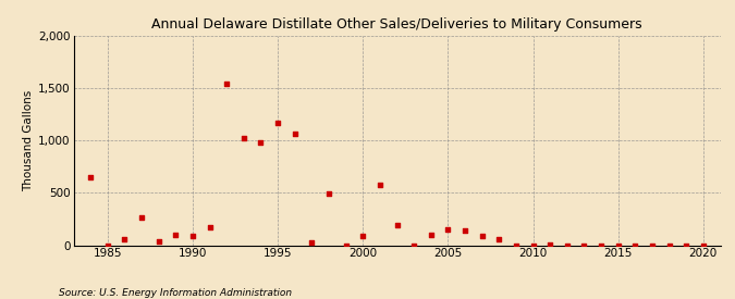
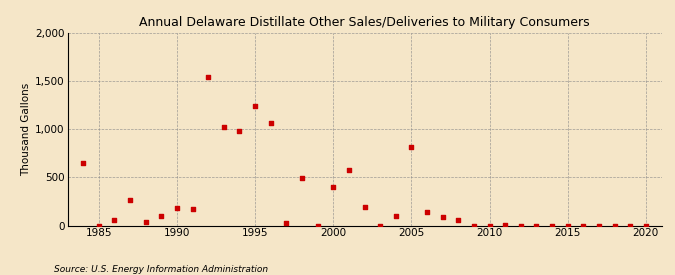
1990: 80 -> 180
1995: 1,160 -> 1,240
2000: 90 -> 400
2005: 150 -> 820
